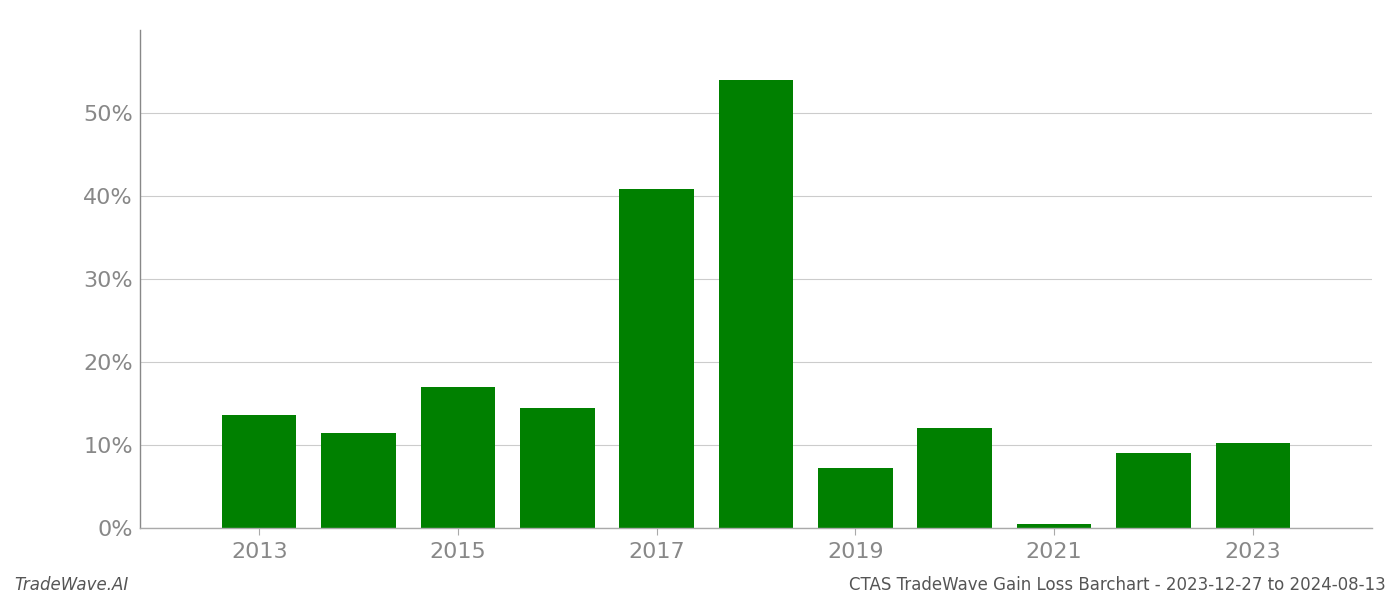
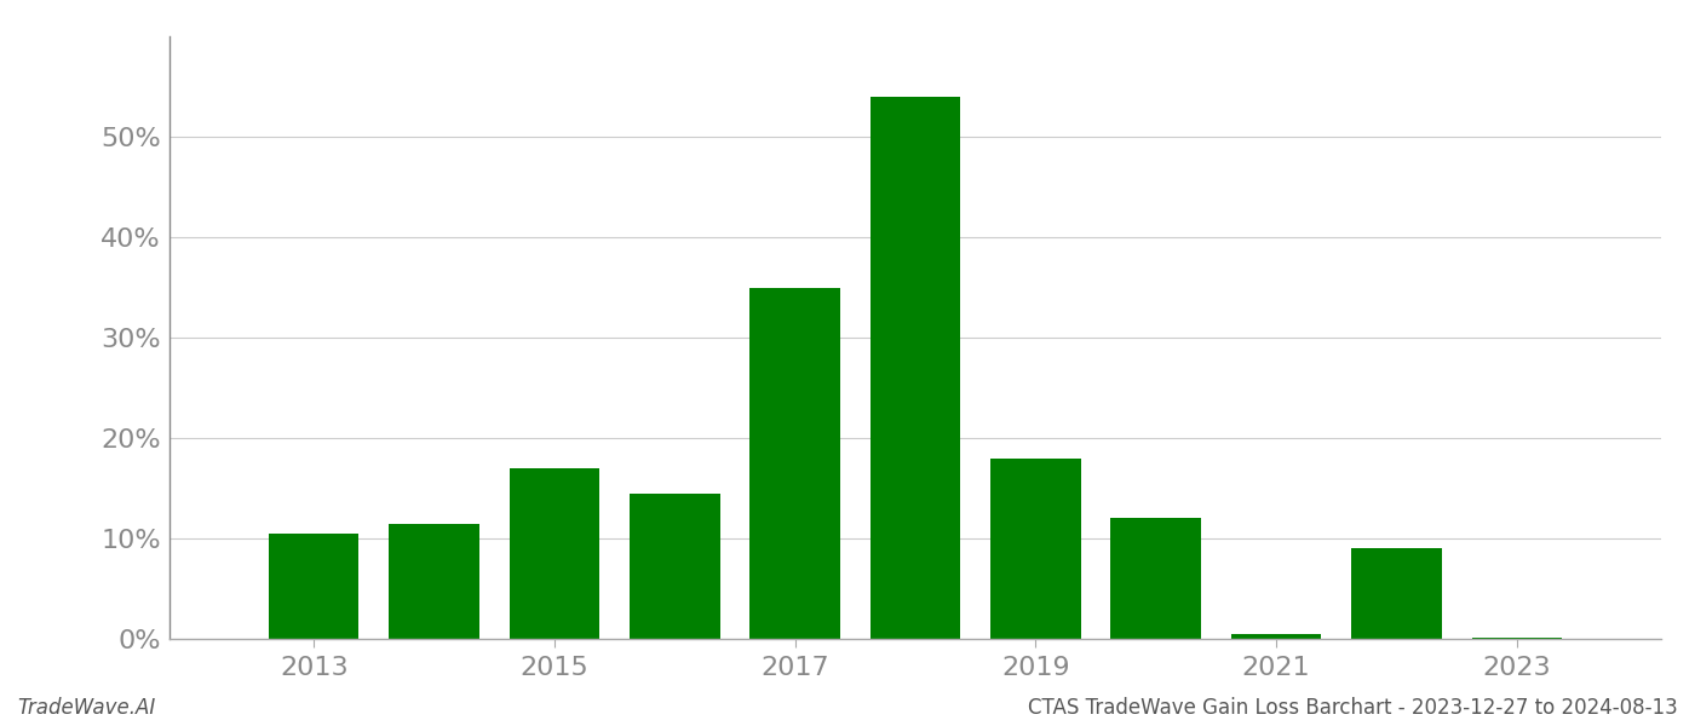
2013: 13.6% -> 10.5%
2017: 40.8% -> 35.0%
2019: 7.2% -> 18.0%
2023: 10.2% -> 0.1%
